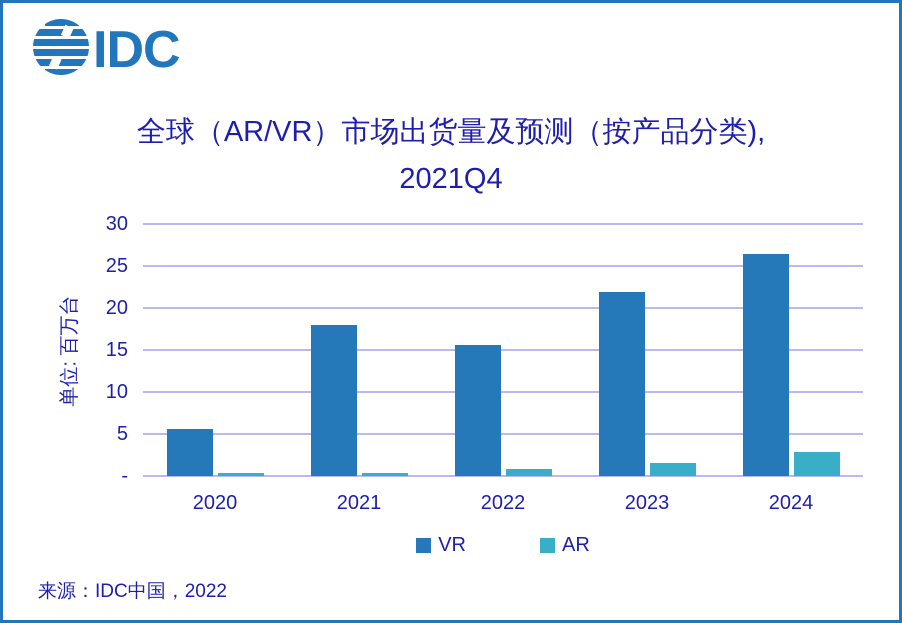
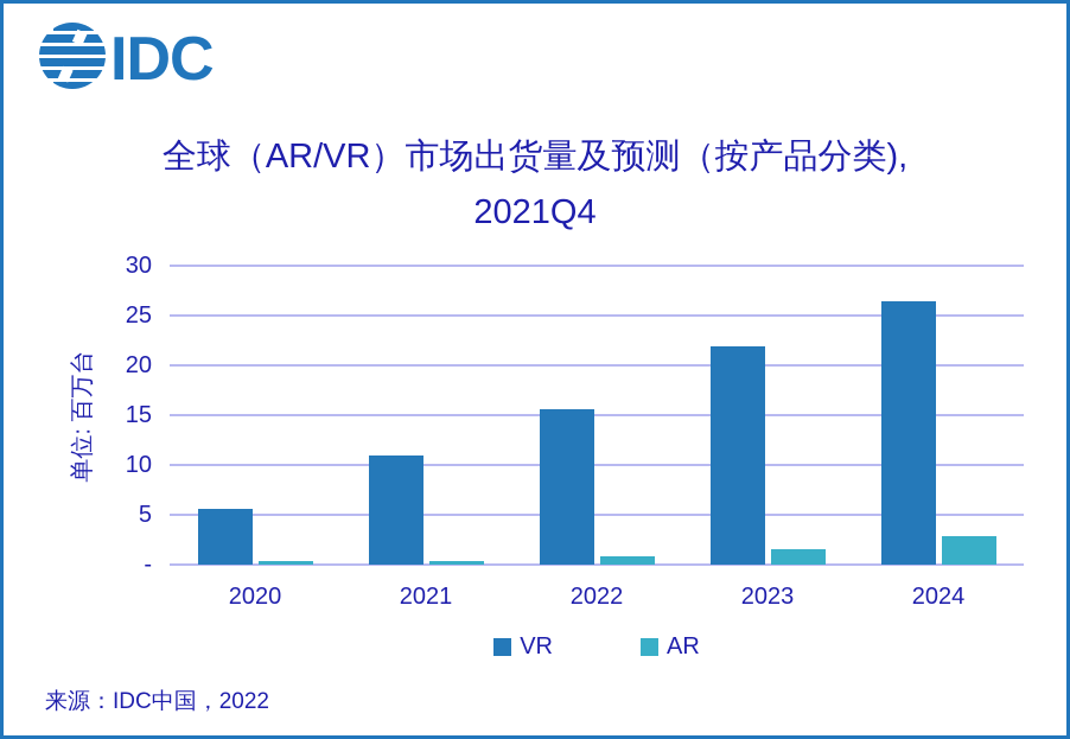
VR/2021: 18 -> 11
